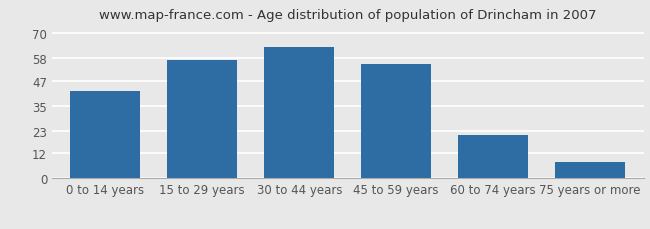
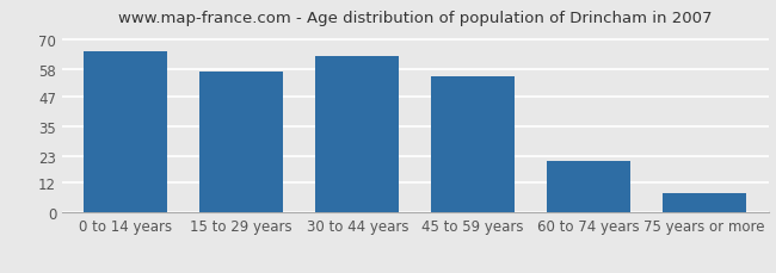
0 to 14 years: 42 -> 65
